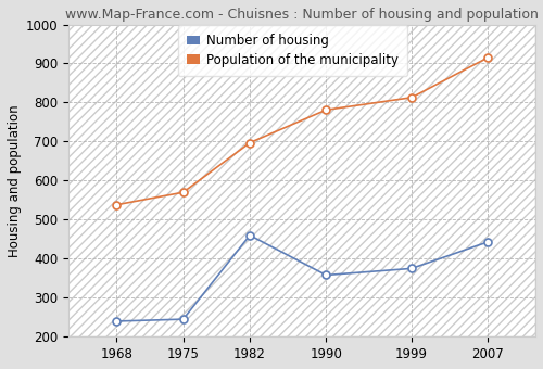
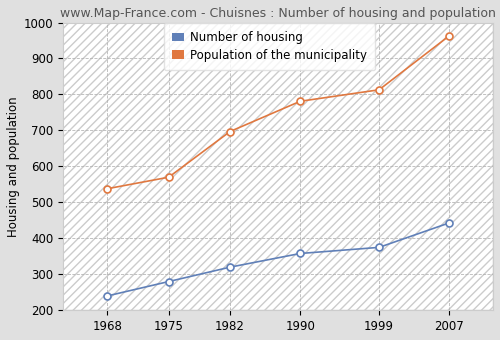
Number of housing/1975: 245 -> 280
Number of housing/1982: 460 -> 320
Population of the municipality/2007: 915 -> 963
